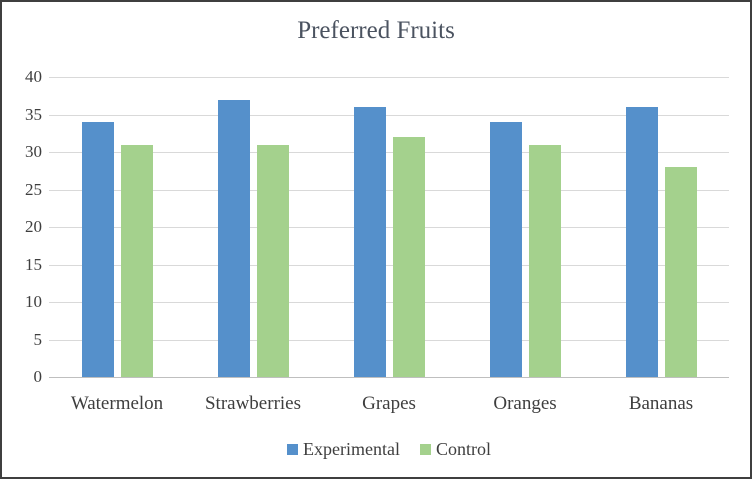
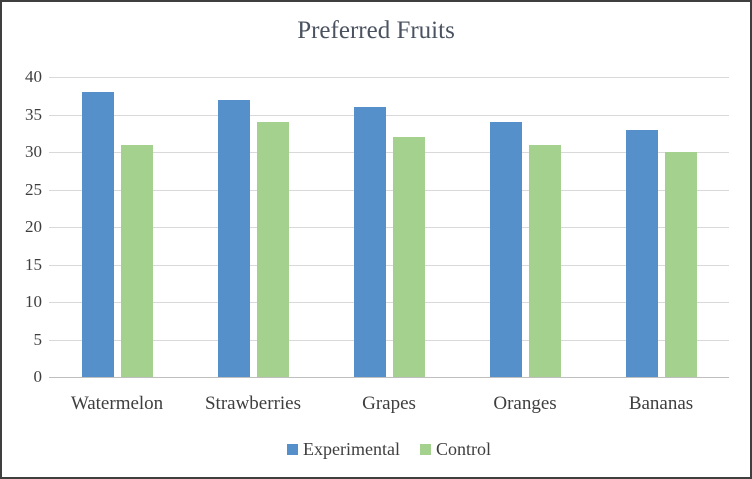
Experimental/Watermelon: 34 -> 38
Control/Strawberries: 31 -> 34
Experimental/Bananas: 36 -> 33
Control/Bananas: 28 -> 30
